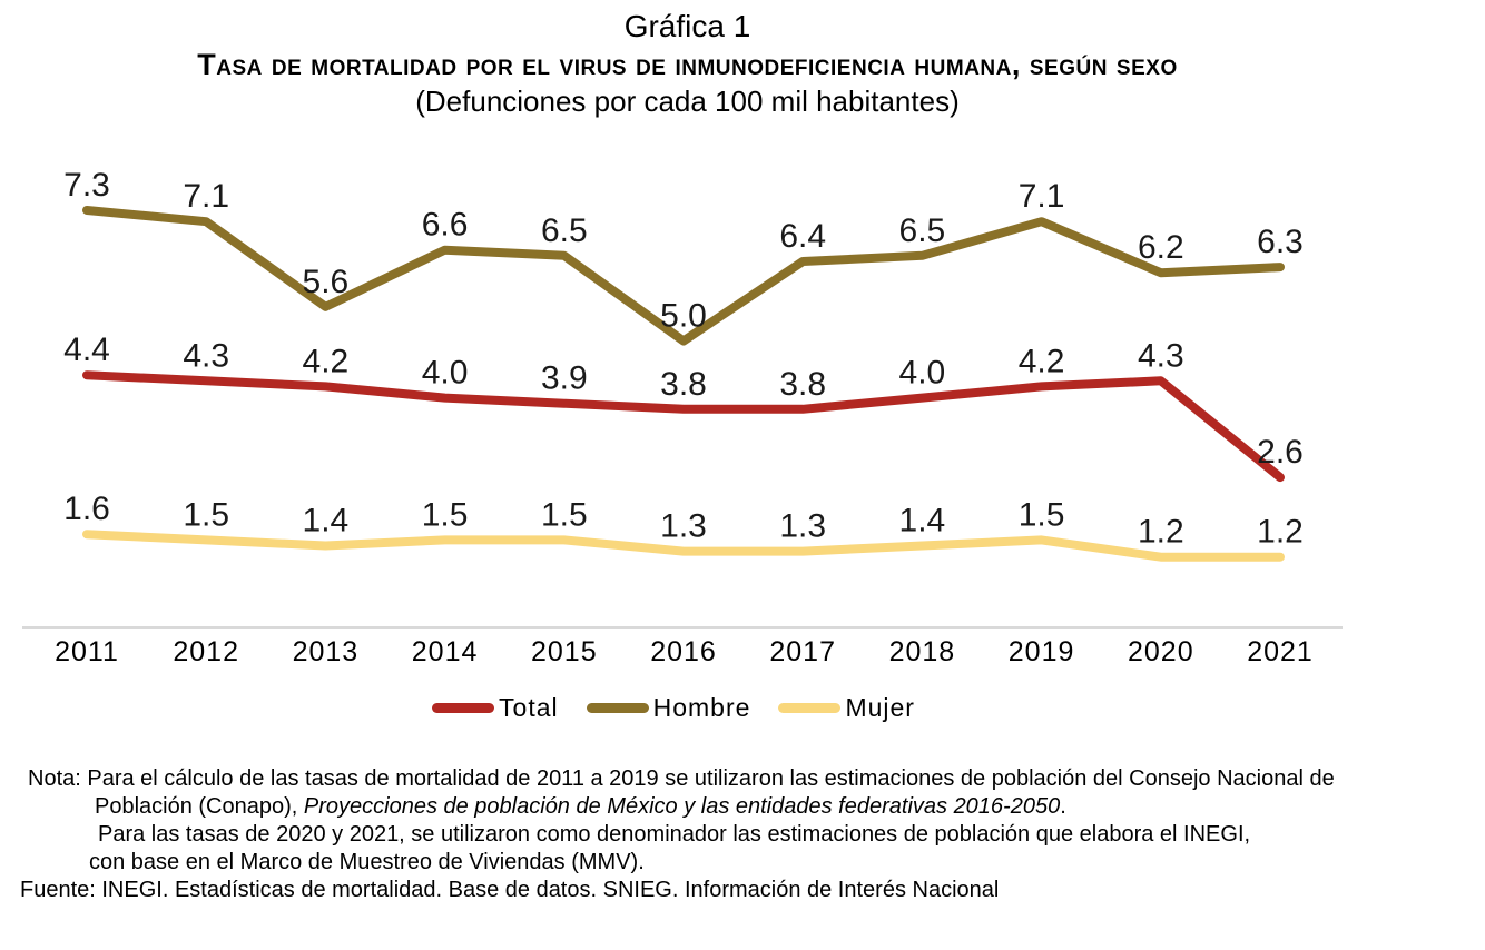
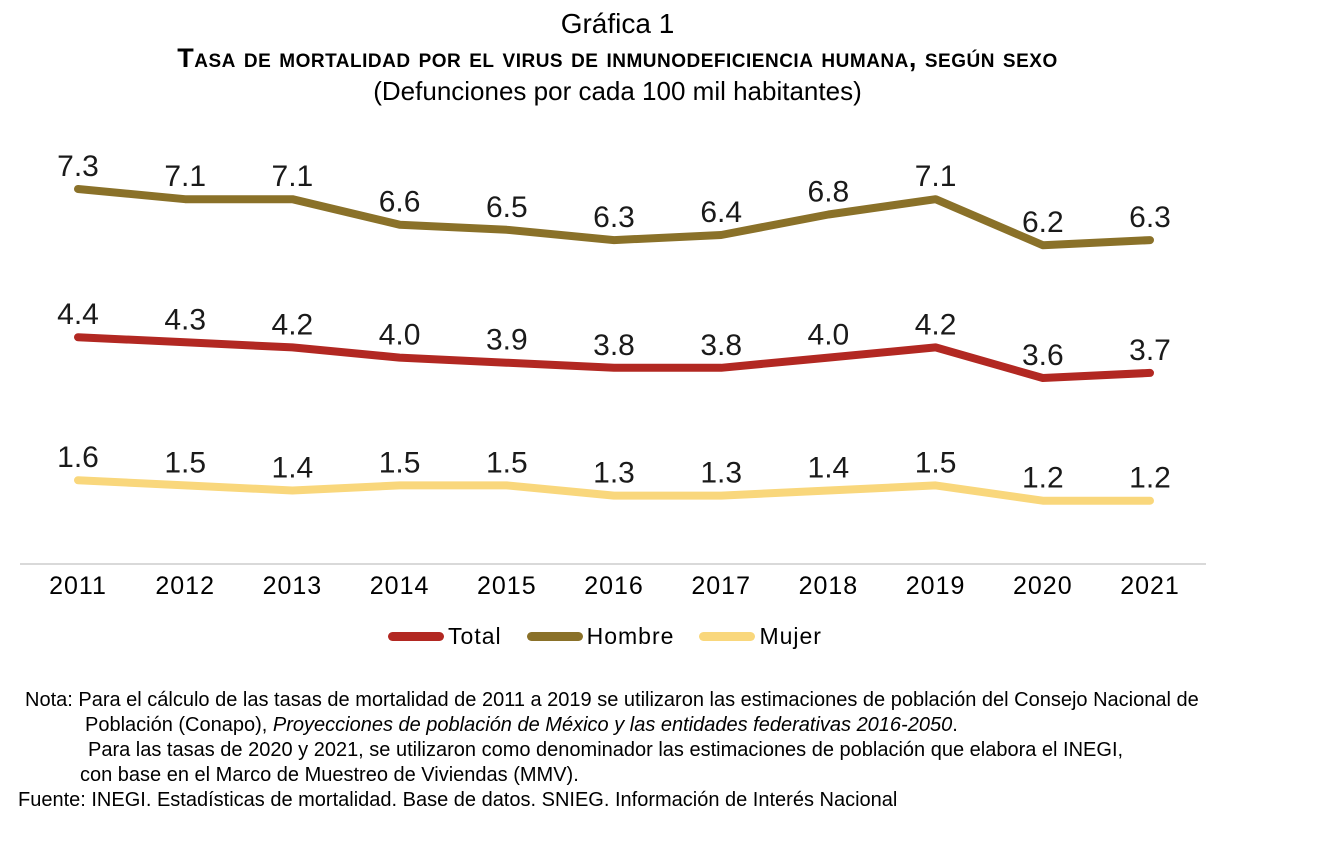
Hombre/2013: 5.6 -> 7.1
Hombre/2016: 5.0 -> 6.3
Hombre/2018: 6.5 -> 6.8
Total/2020: 4.3 -> 3.6
Total/2021: 2.6 -> 3.7
